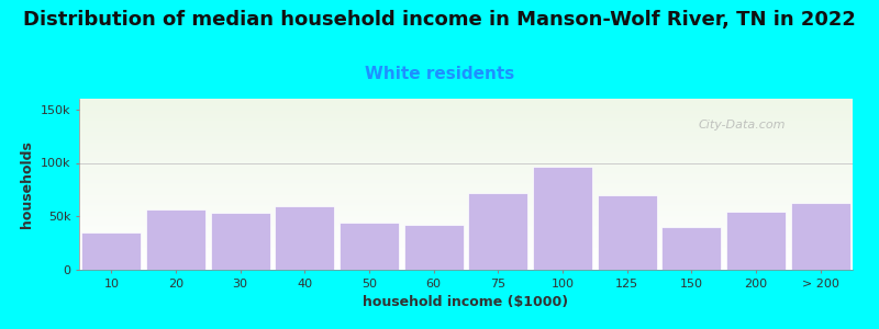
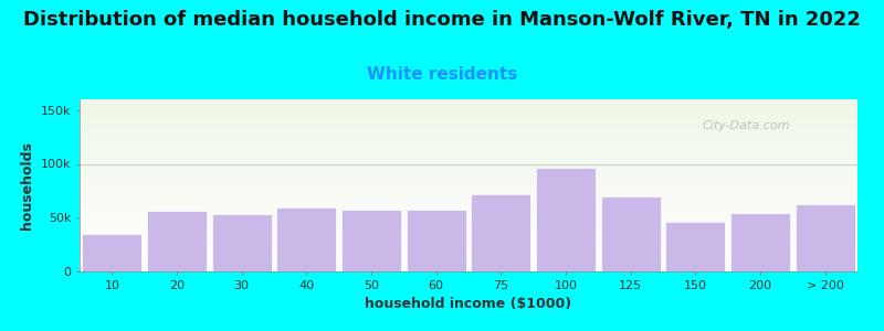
50: 44k -> 57k
60: 42k -> 57k
150: 40k -> 46k
